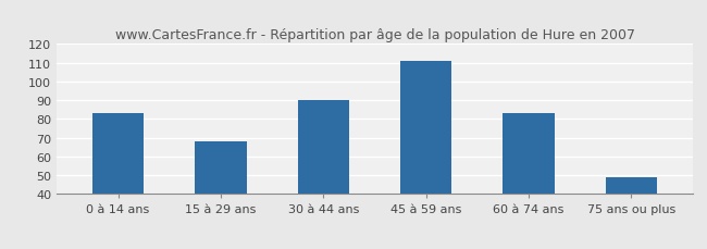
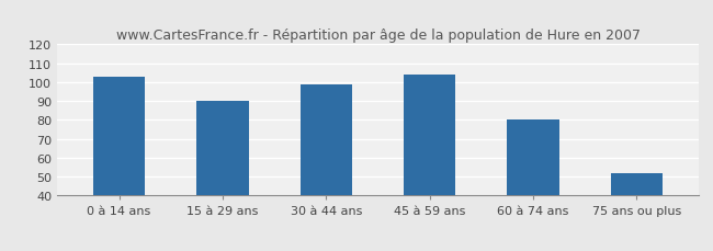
0 à 14 ans: 83 -> 103
15 à 29 ans: 68 -> 90
30 à 44 ans: 90 -> 99
45 à 59 ans: 111 -> 104
60 à 74 ans: 83 -> 80
75 ans ou plus: 49 -> 52
